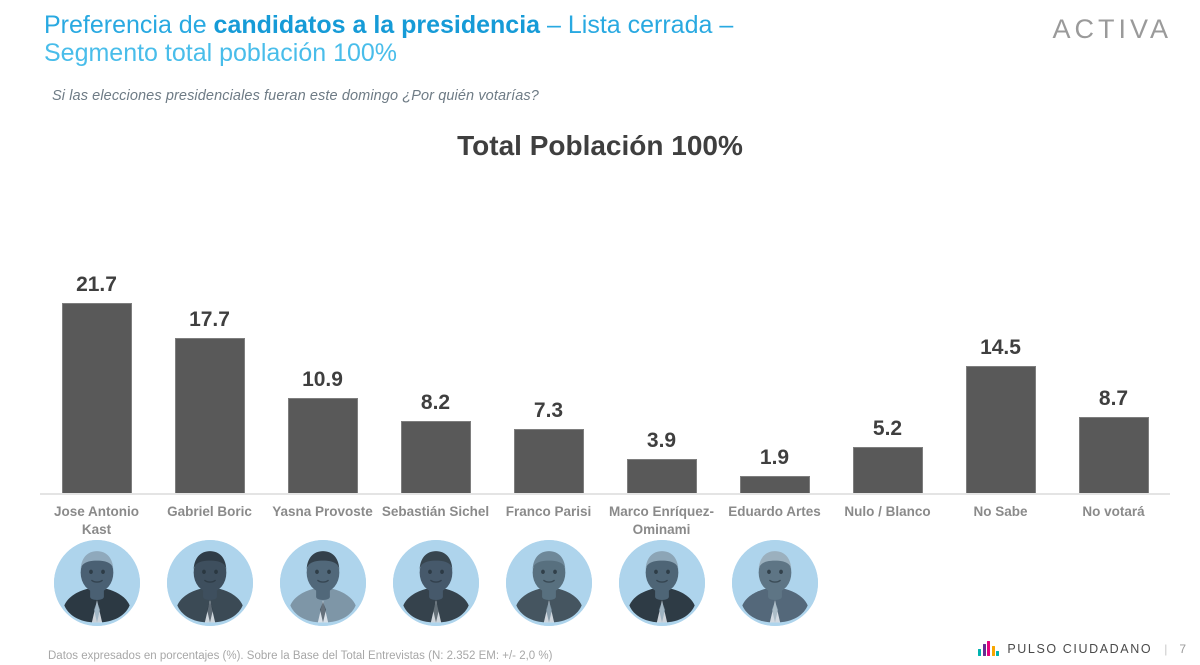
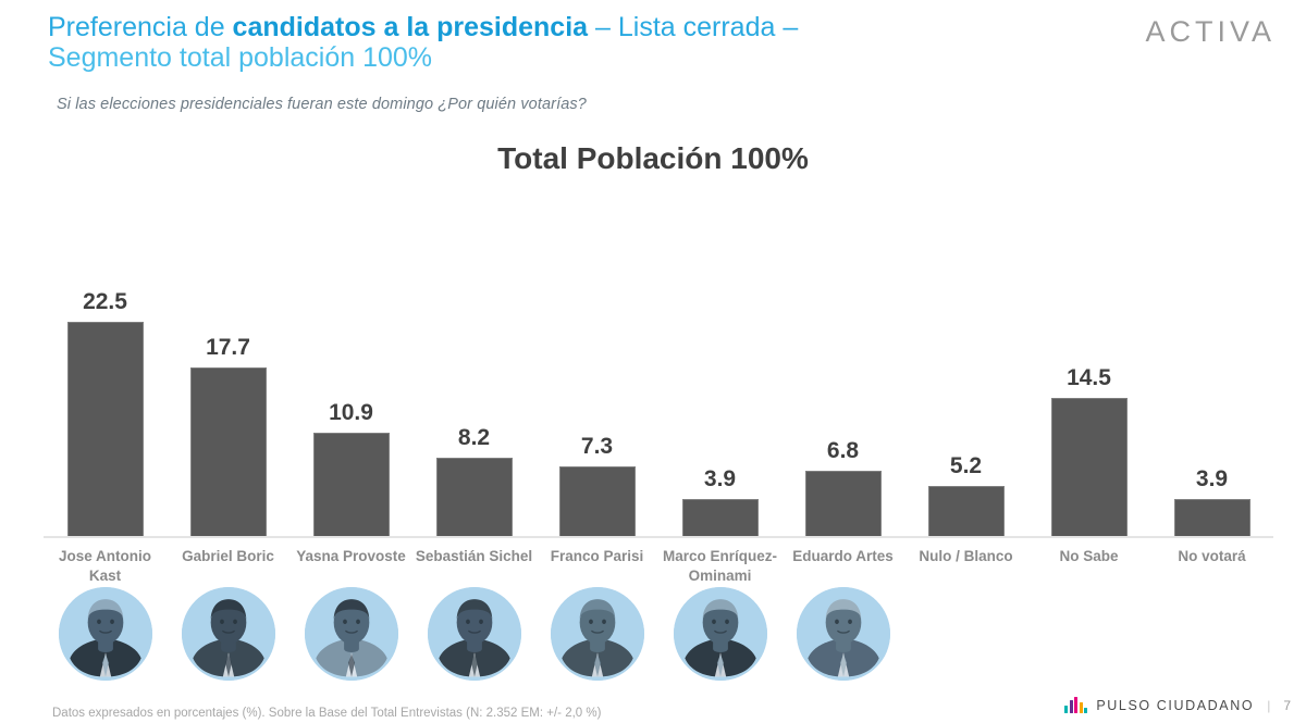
Jose Antonio Kast: 21.7 -> 22.5
Eduardo Artes: 1.9 -> 6.8
No votará: 8.7 -> 3.9
